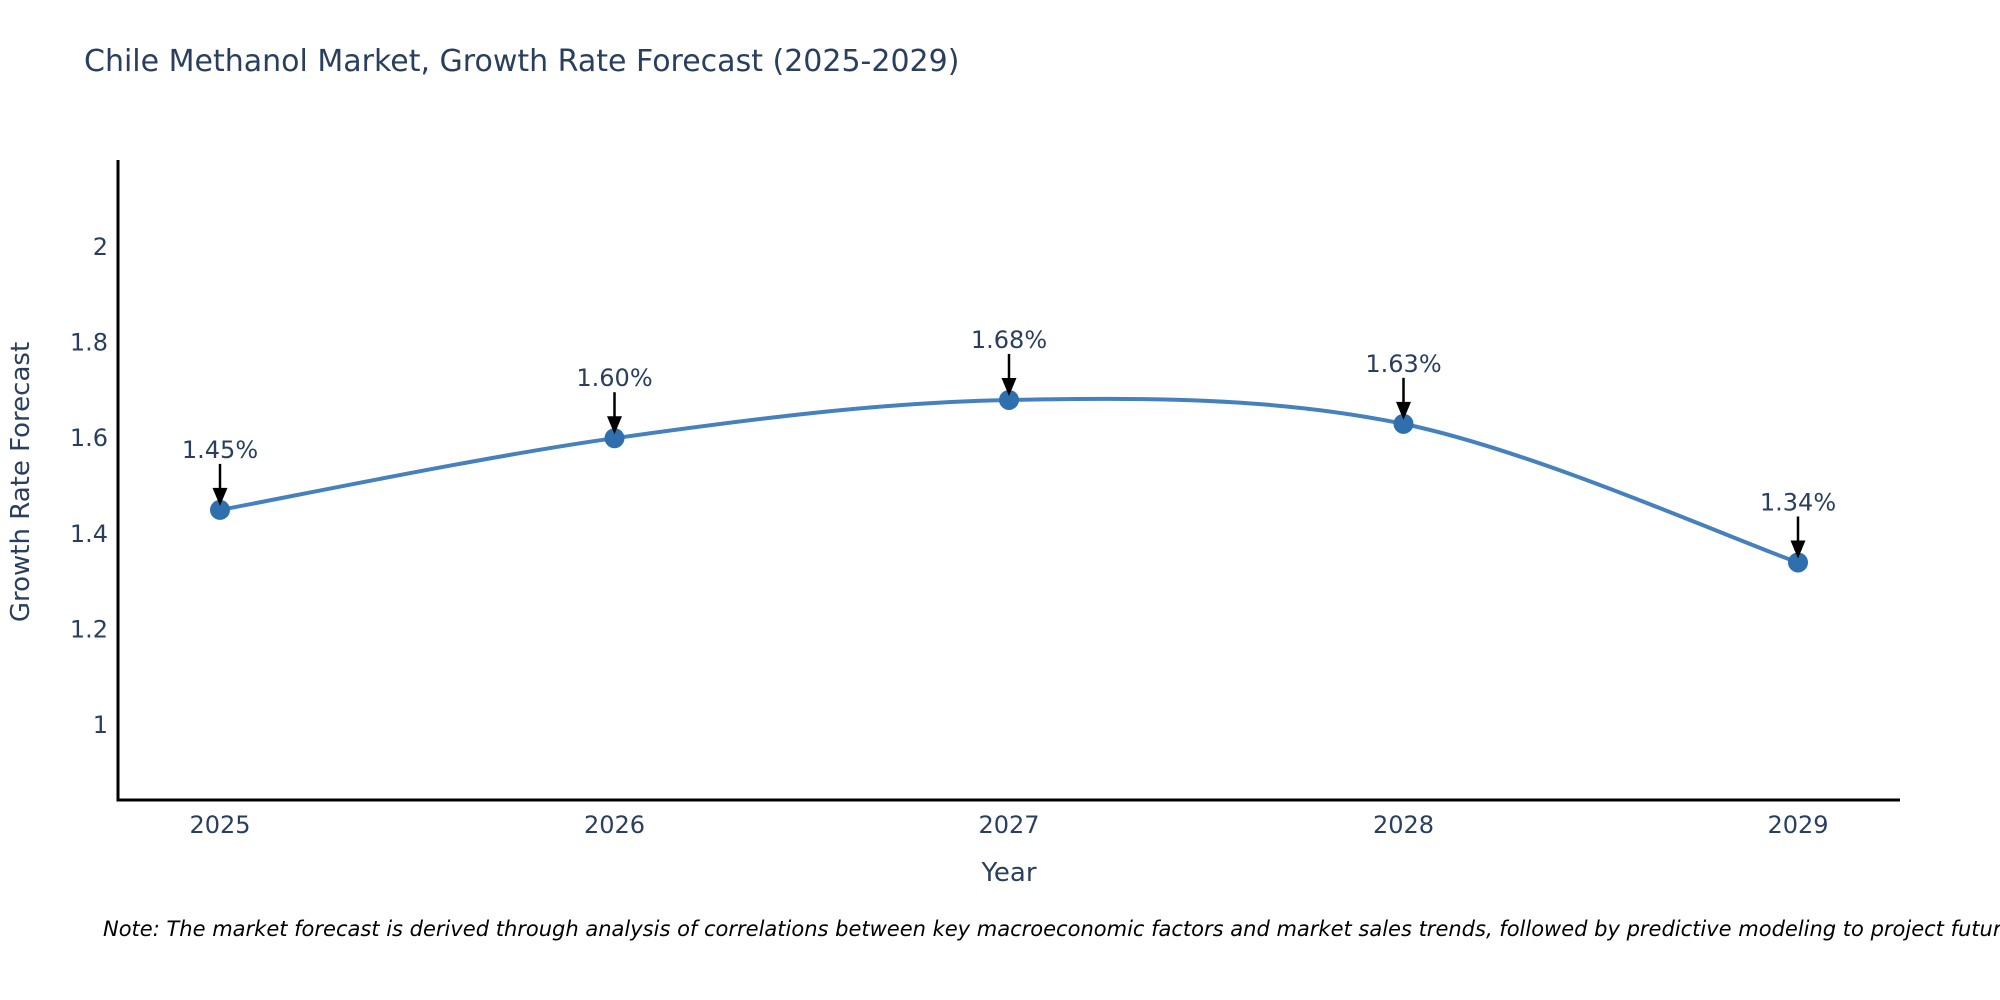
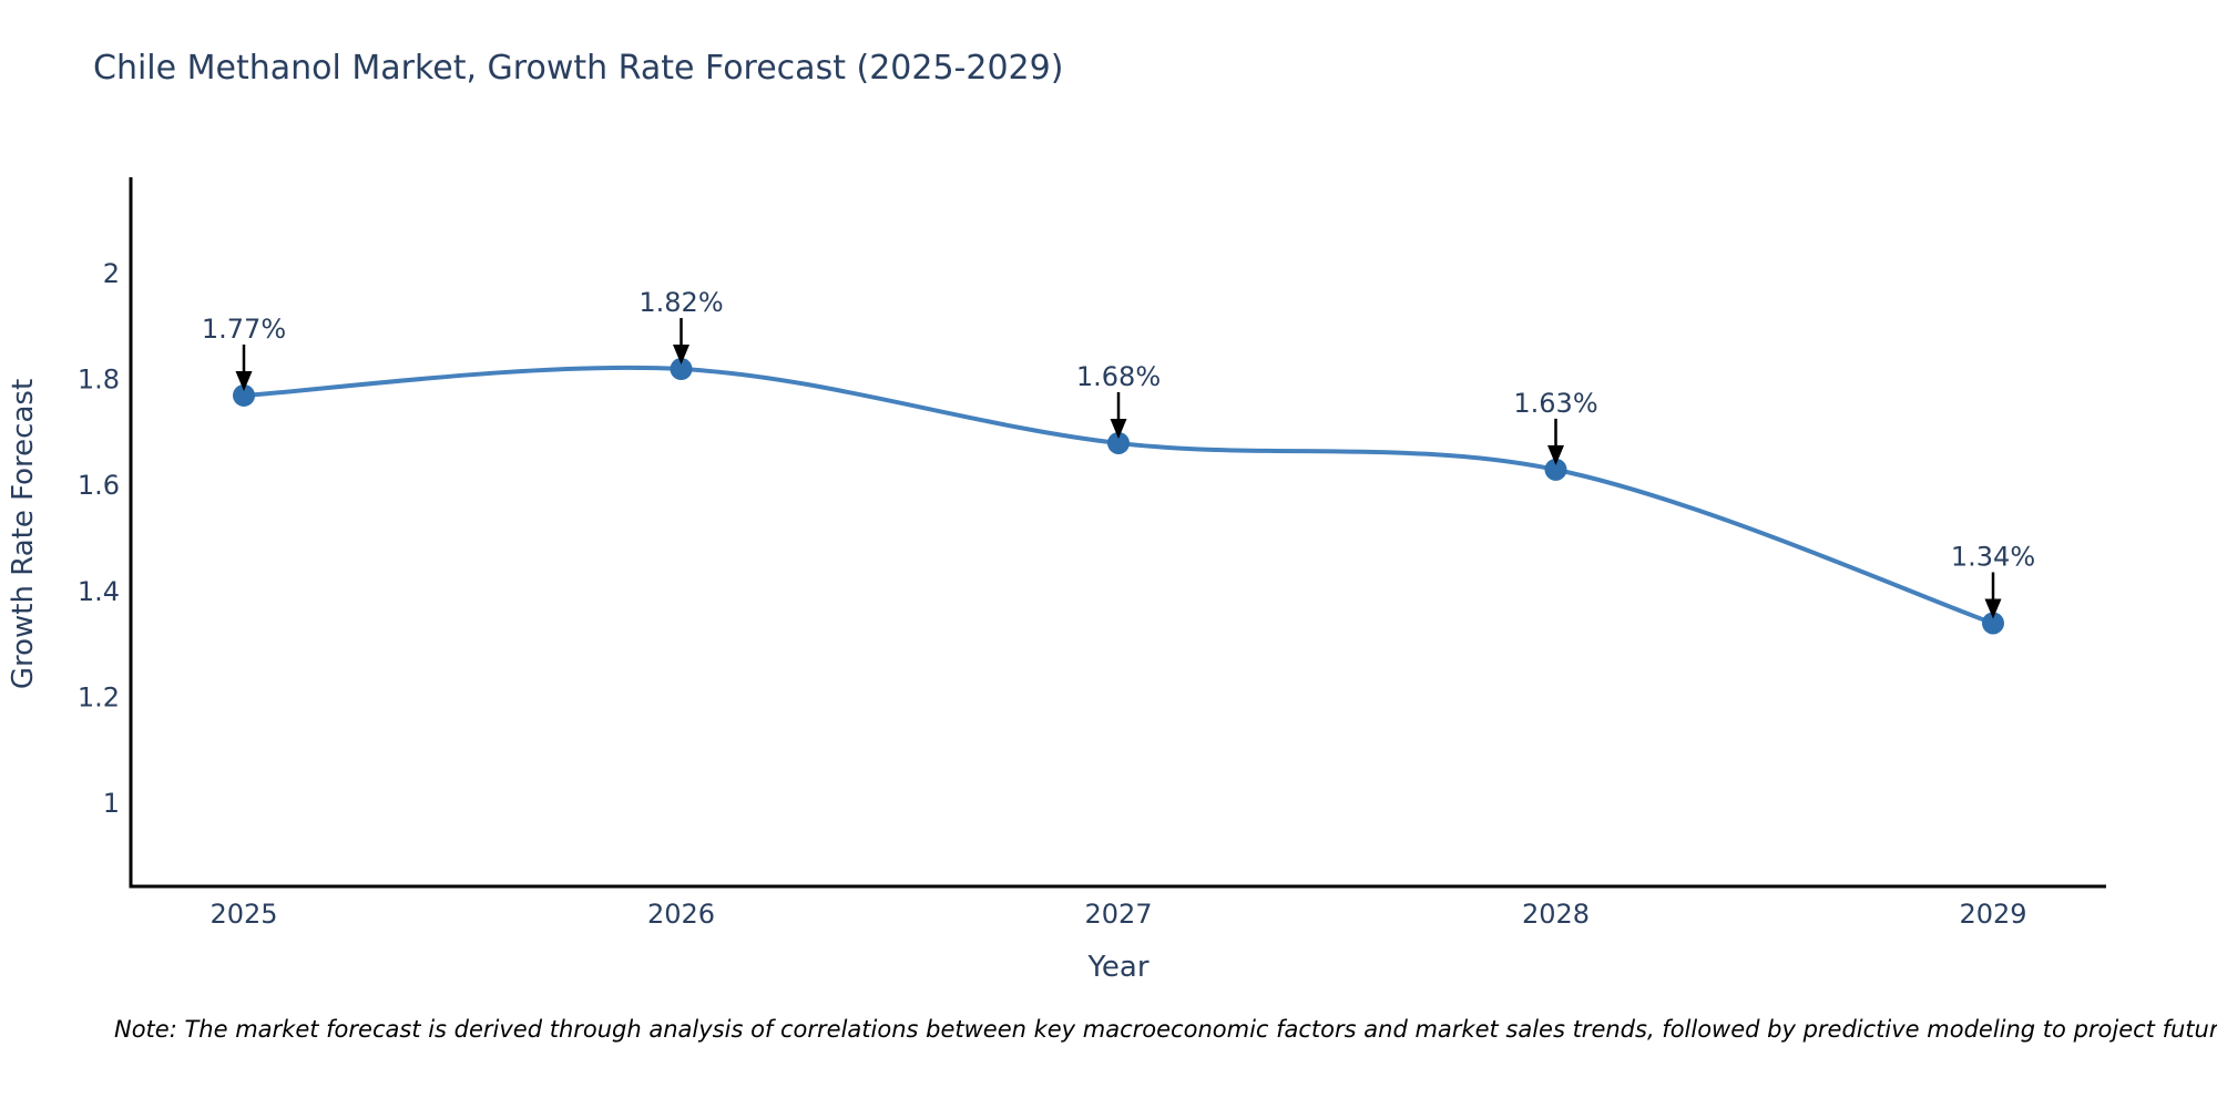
2025: 1.45% -> 1.77%
2026: 1.60% -> 1.82%
